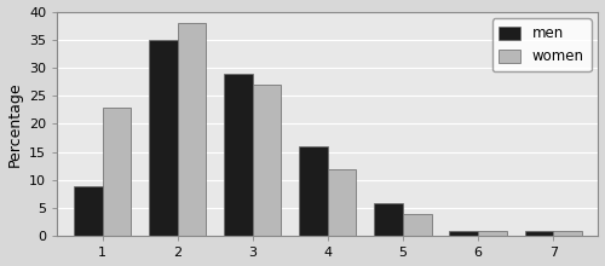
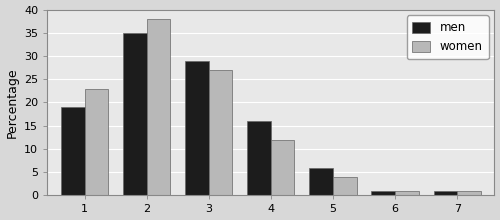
men/1: 9 -> 19
